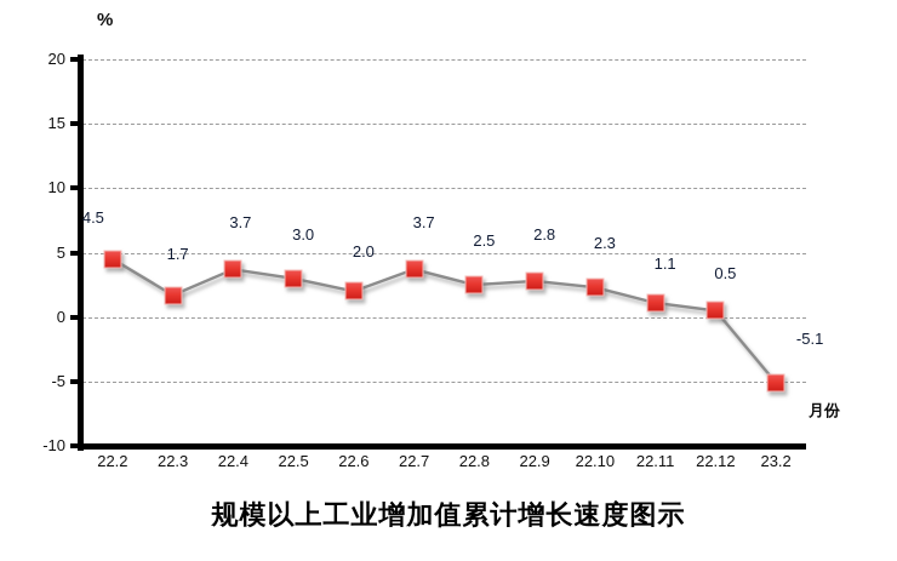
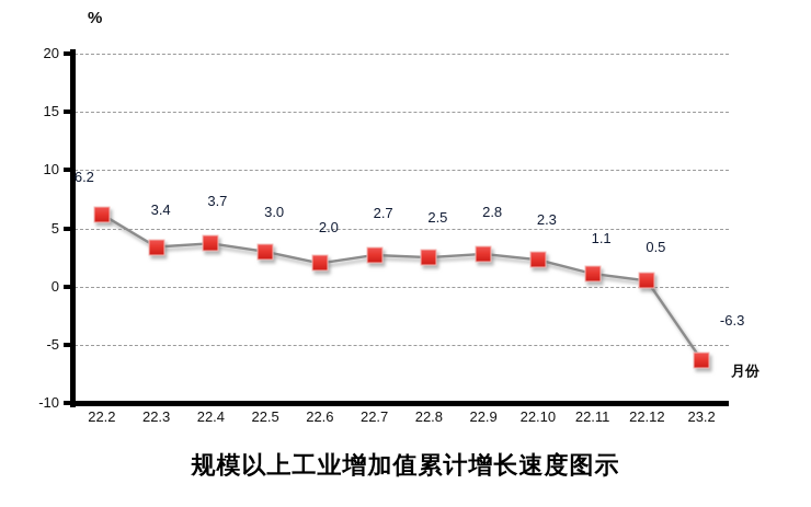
22.2: 4.5 -> 6.2
22.3: 1.7 -> 3.4
22.7: 3.7 -> 2.7
23.2: -5.1 -> -6.3
